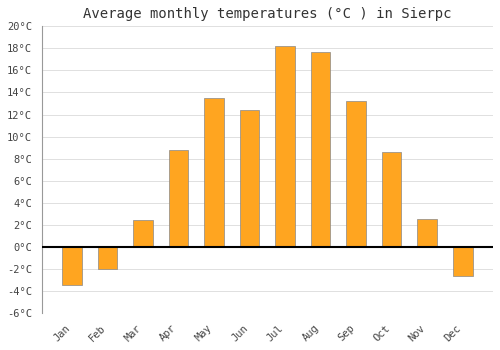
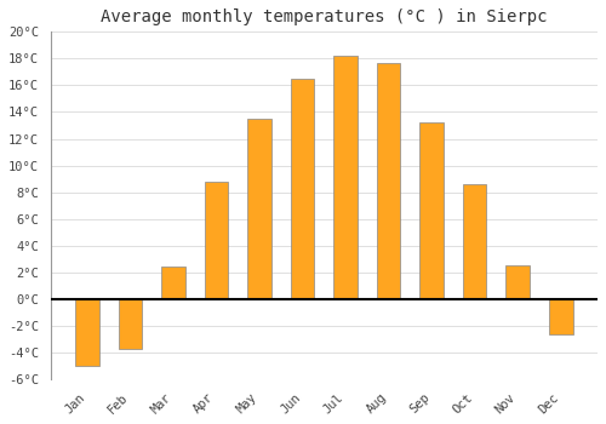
Jan: -3.5°C -> -5.0°C
Feb: -2.0°C -> -3.7°C
Jun: 12.4°C -> 16.5°C
